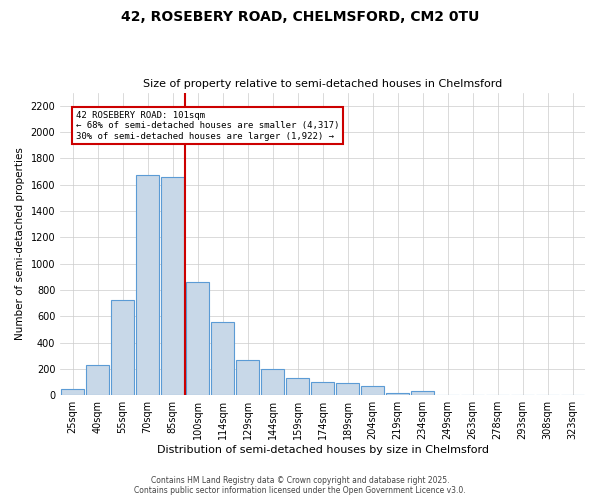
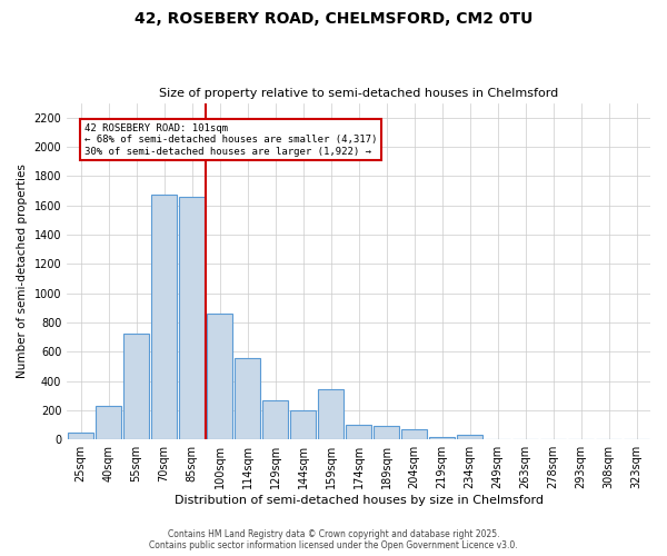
159sqm: 130 -> 340
